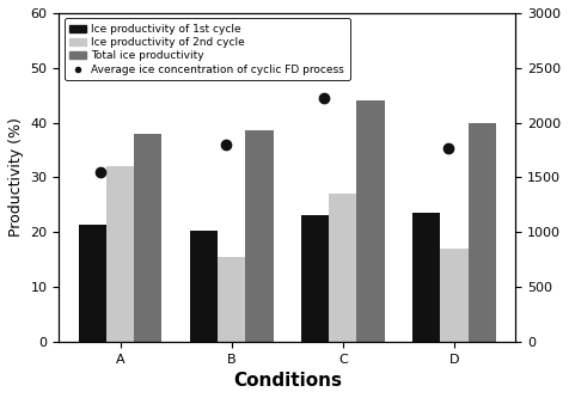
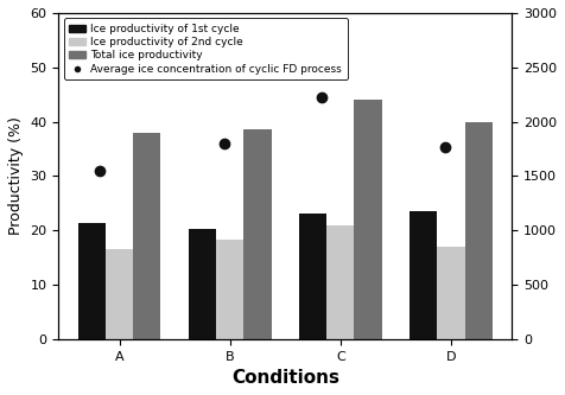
Ice productivity of 2nd cycle/A: 32.0 -> 16.5
Ice productivity of 2nd cycle/B: 15.5 -> 18.2
Ice productivity of 2nd cycle/C: 27.0 -> 21.0
